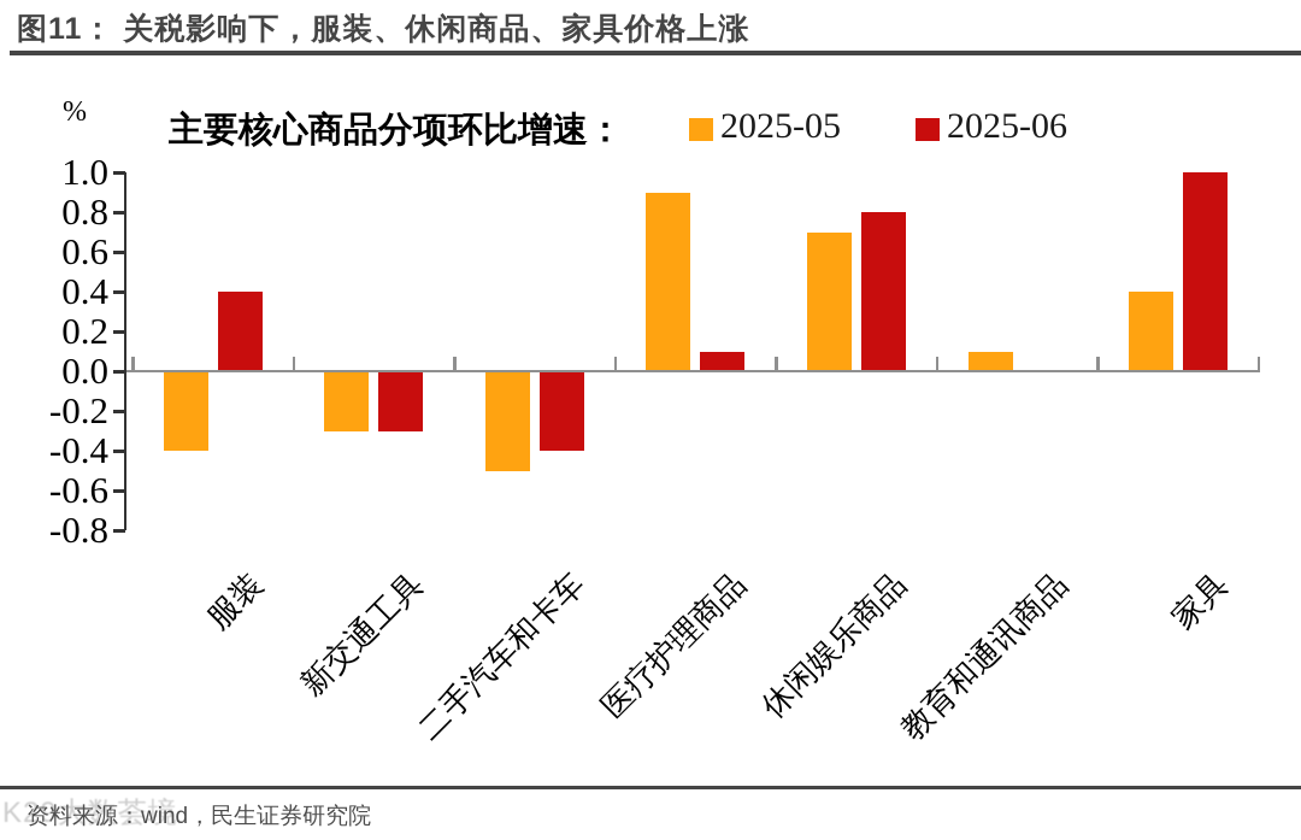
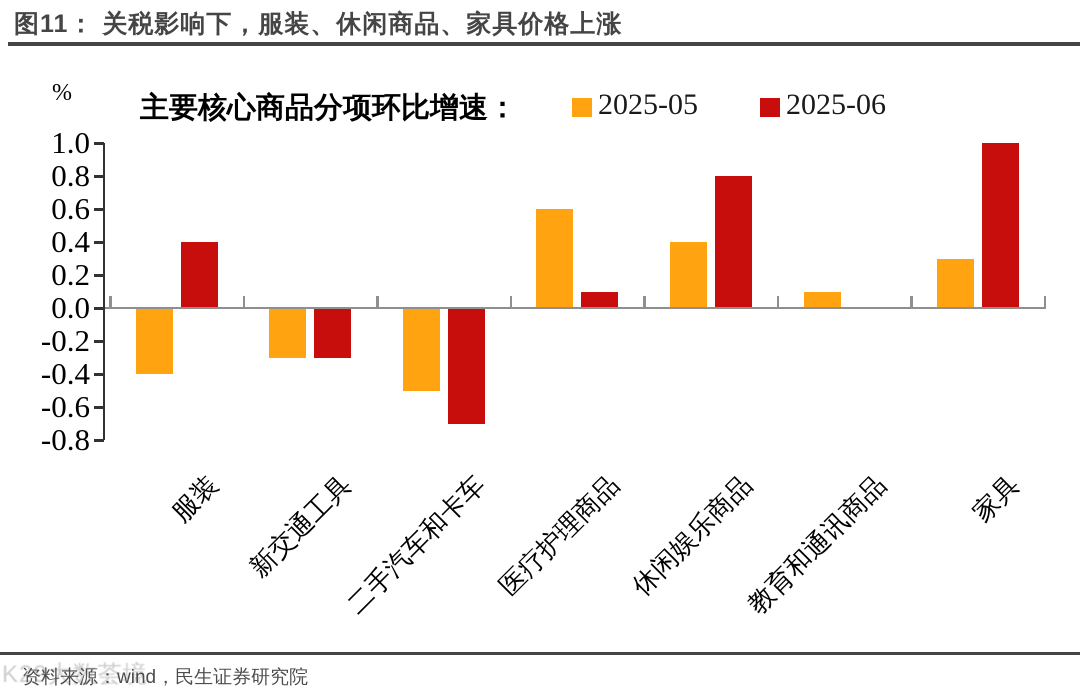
2025-06/二手汽车和卡车: -0.4 -> -0.7
2025-05/医疗护理商品: 0.9 -> 0.6
2025-05/休闲娱乐商品: 0.7 -> 0.4
2025-05/家具: 0.4 -> 0.3
